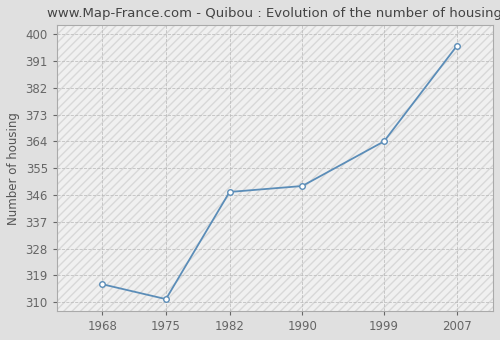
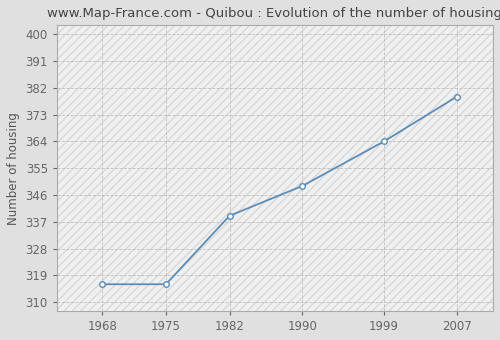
1975: 311 -> 316
1982: 347 -> 339
2007: 396 -> 379
